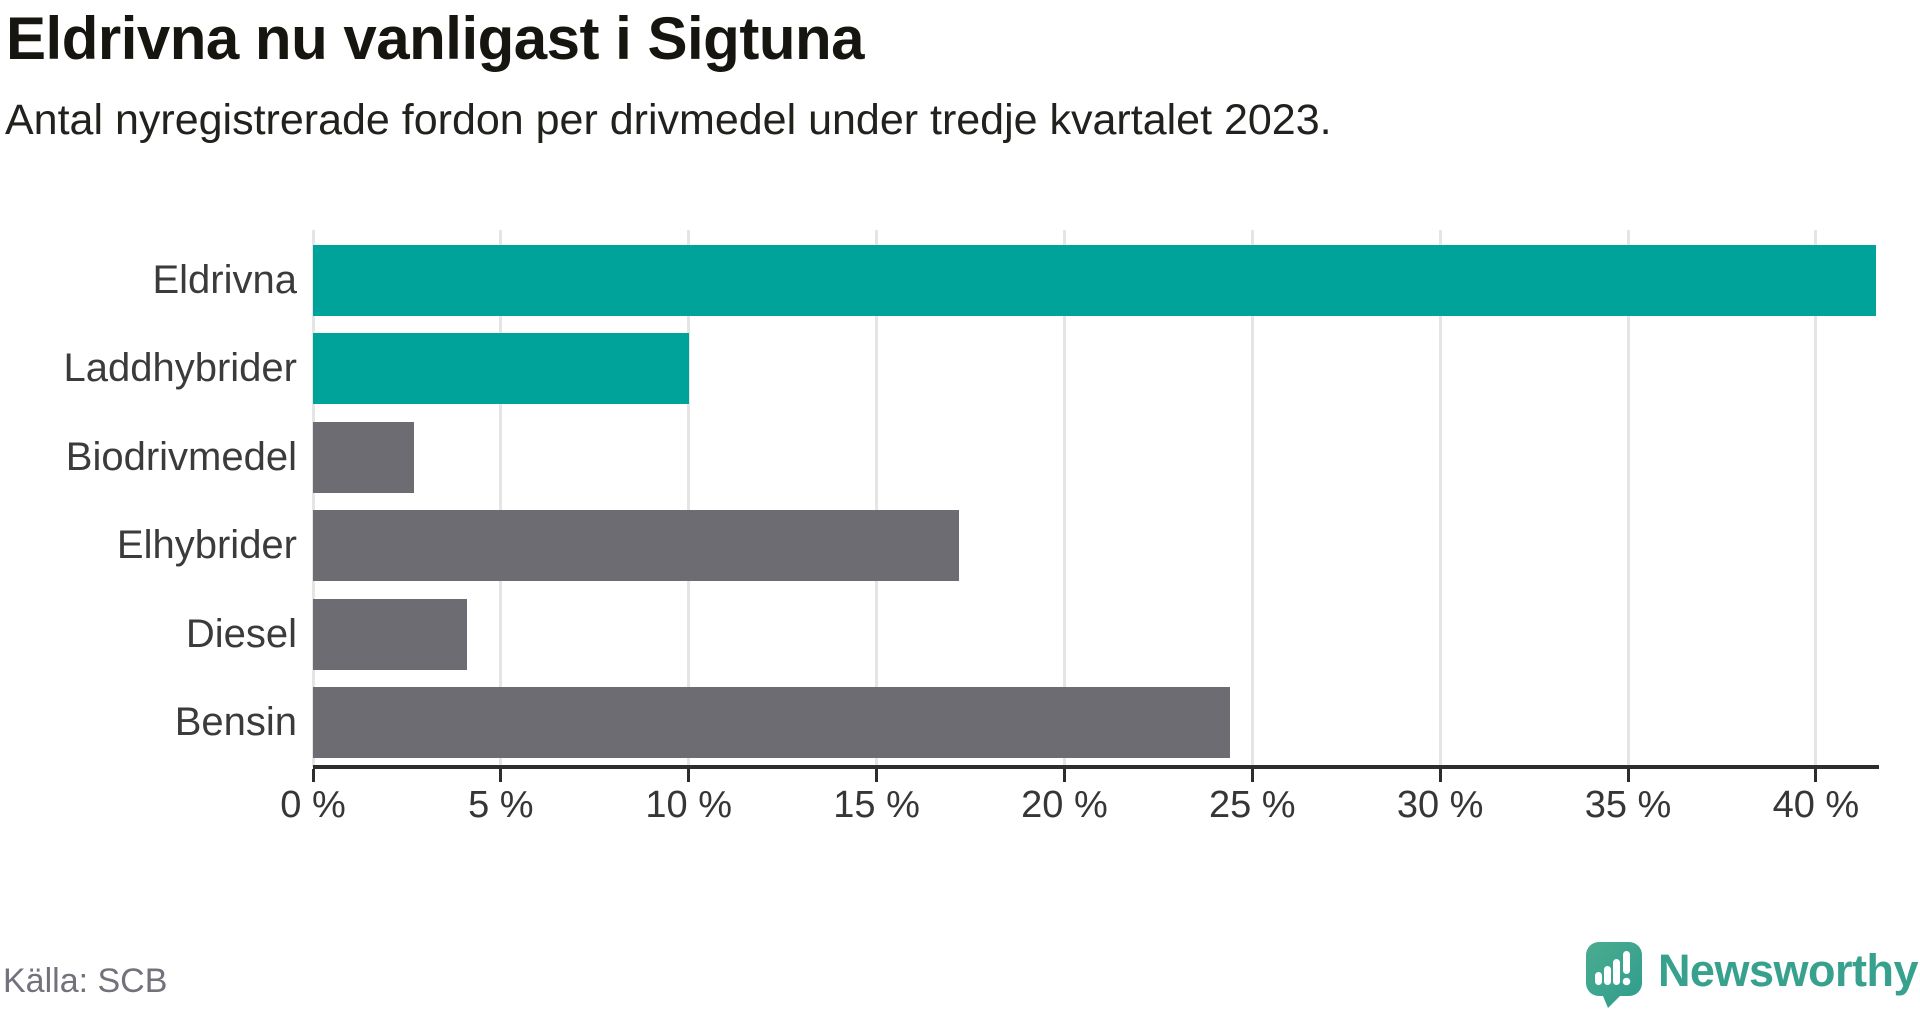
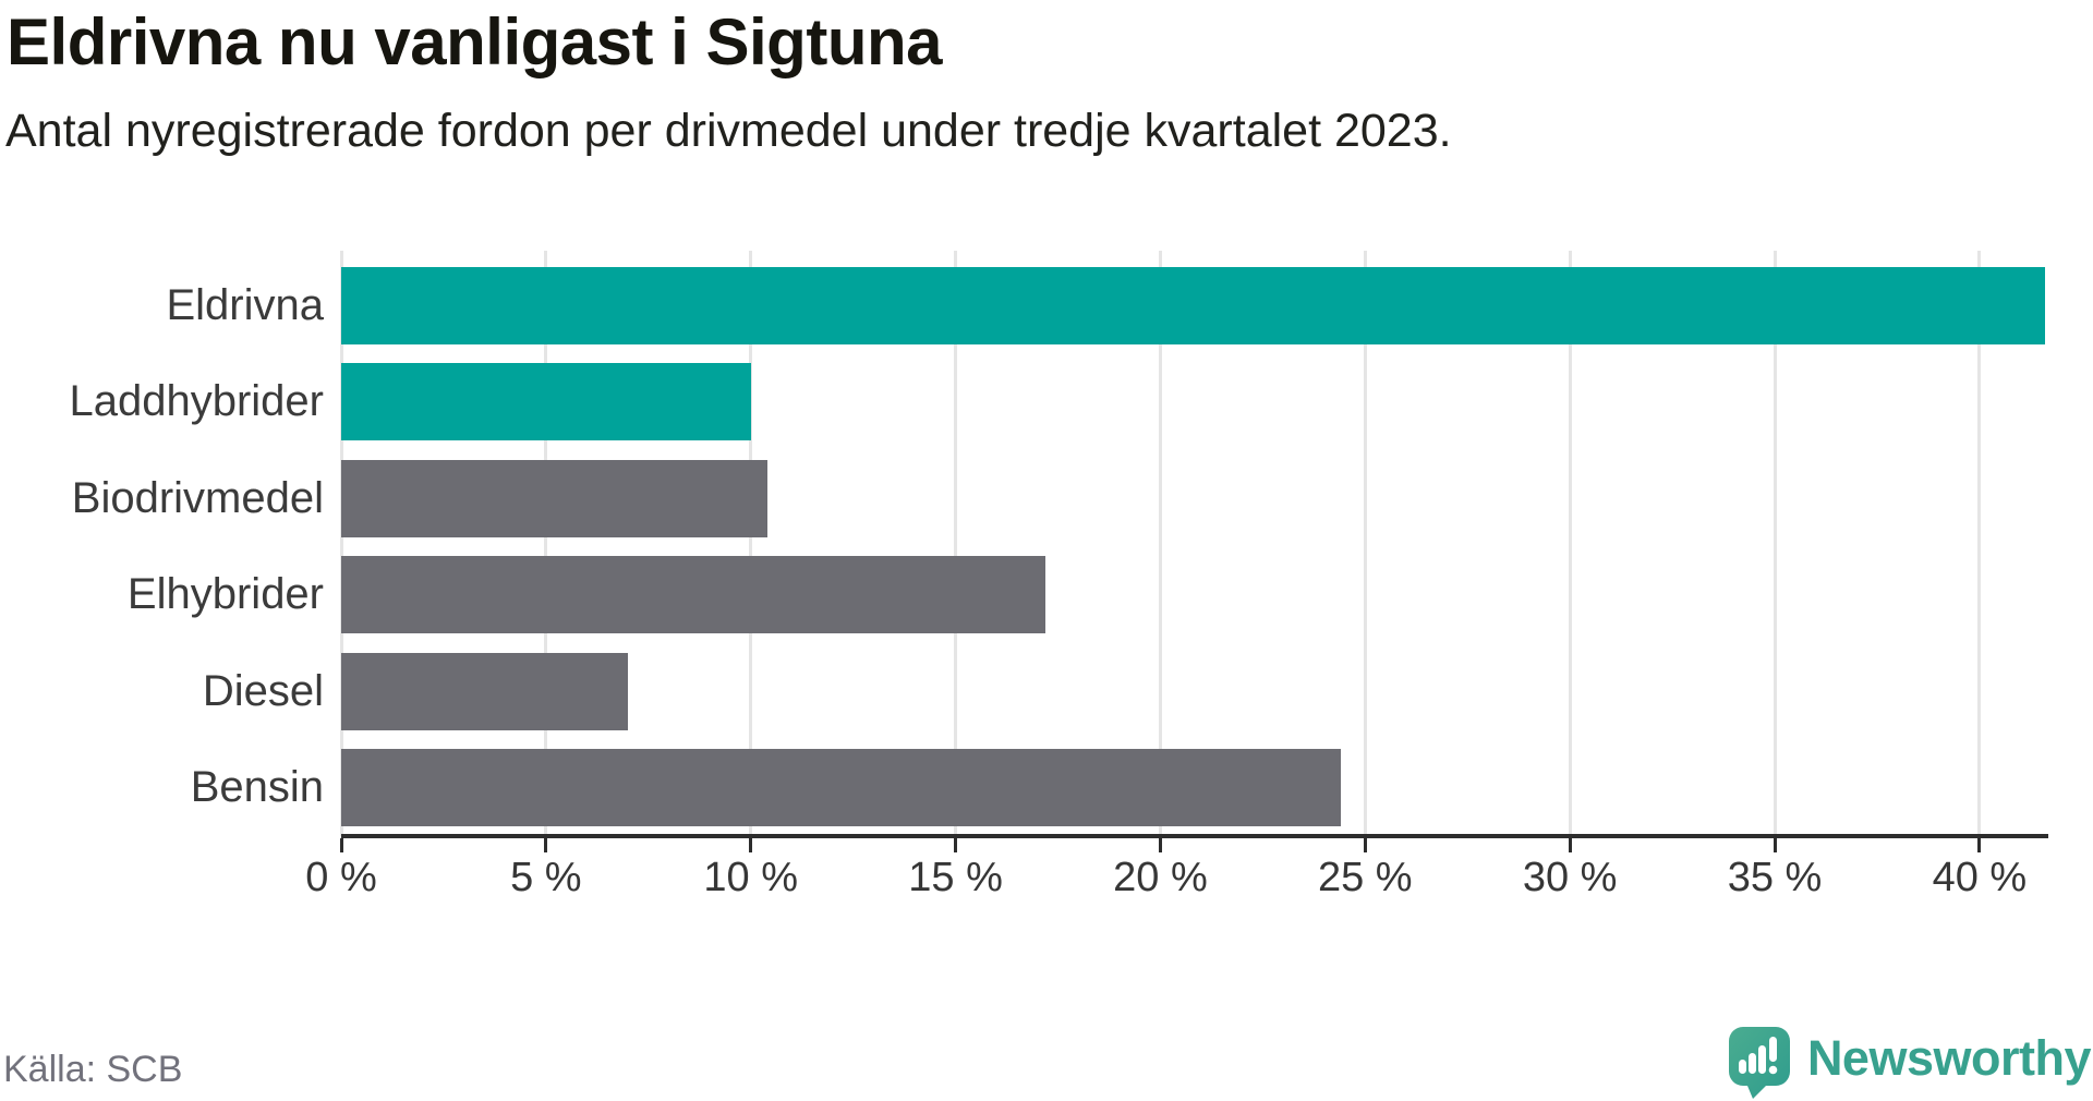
Biodrivmedel: 2.7% -> 10.4%
Diesel: 4.1% -> 7.0%
